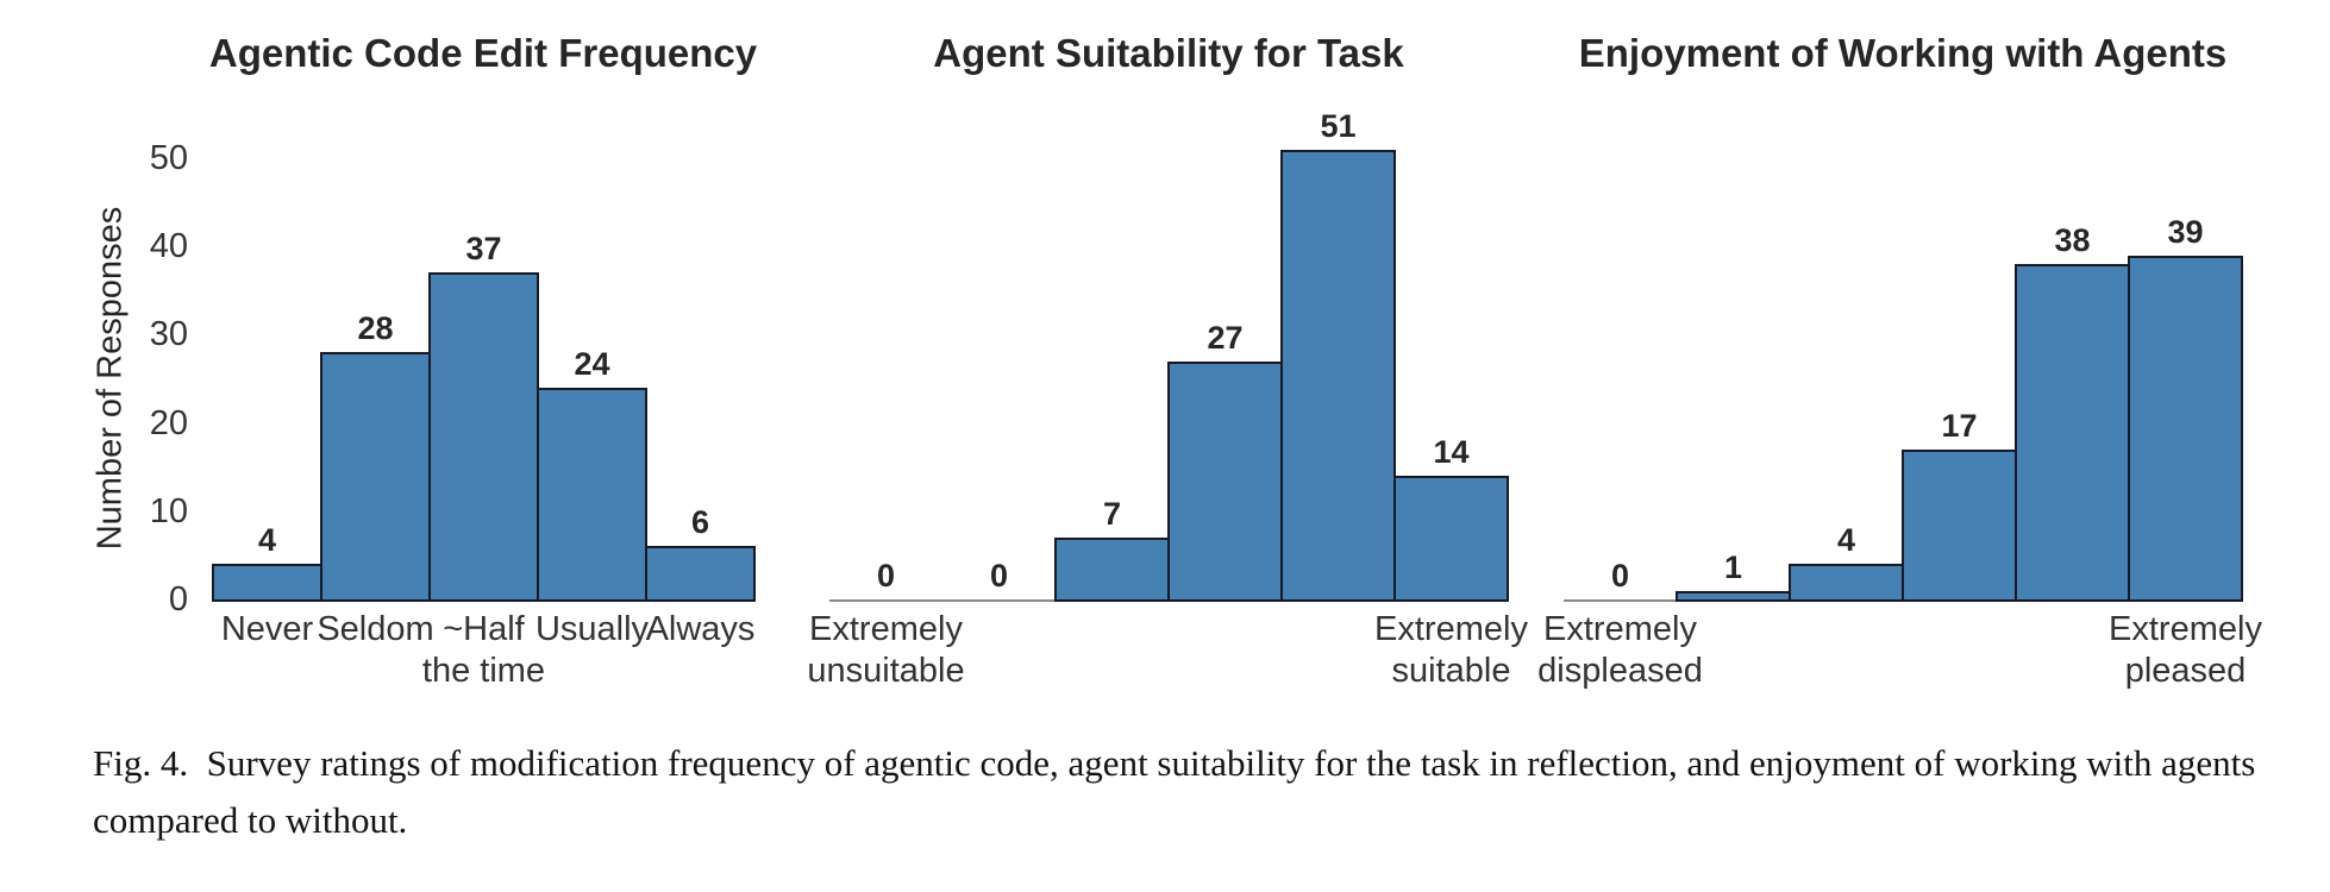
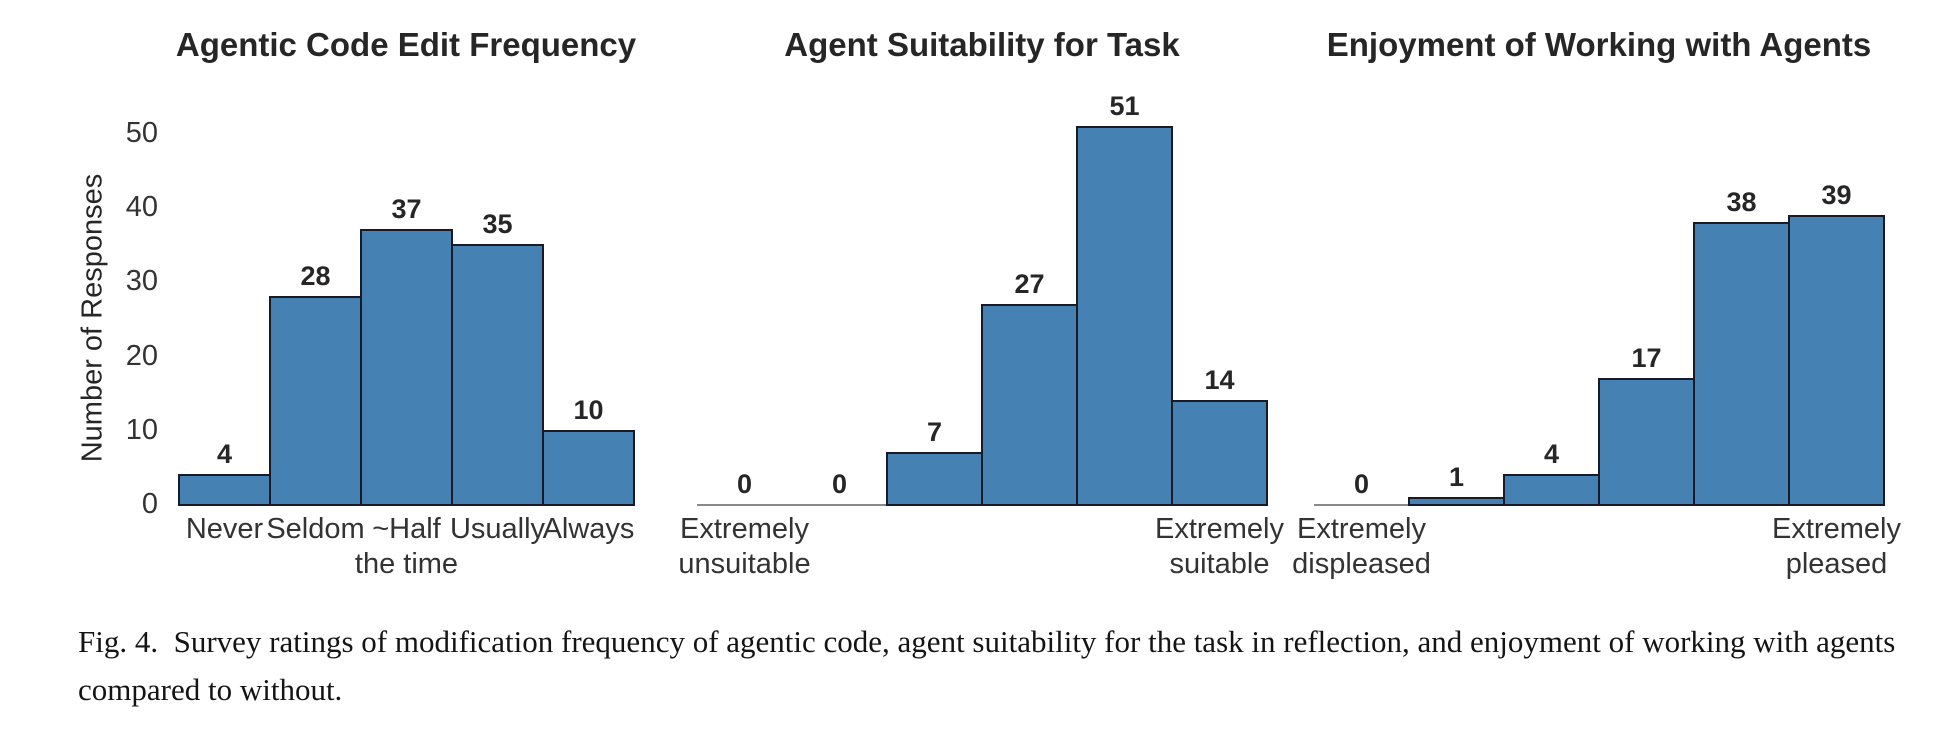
Agentic Code Edit Frequency/Usually: 24 -> 35
Agentic Code Edit Frequency/Always: 6 -> 10
